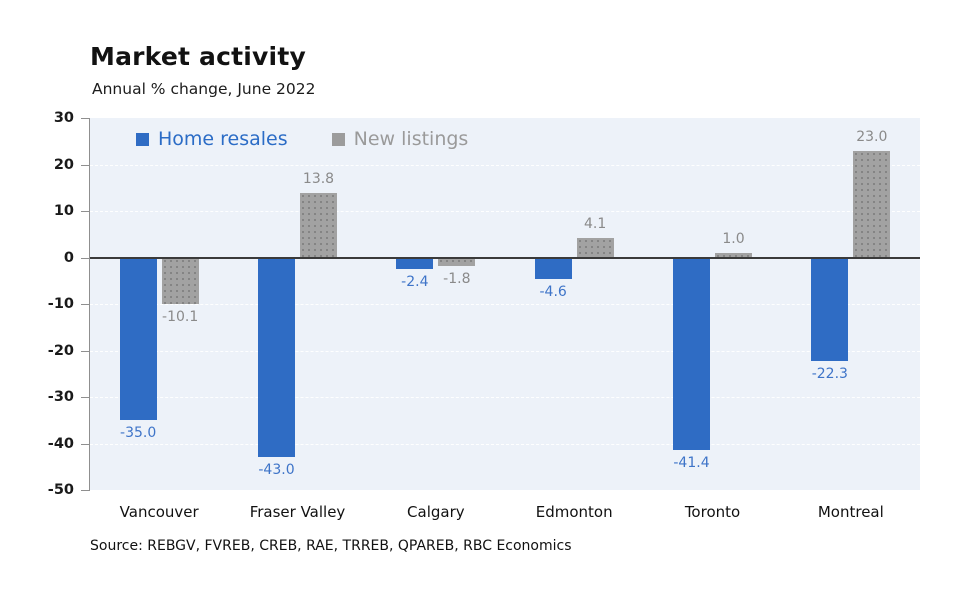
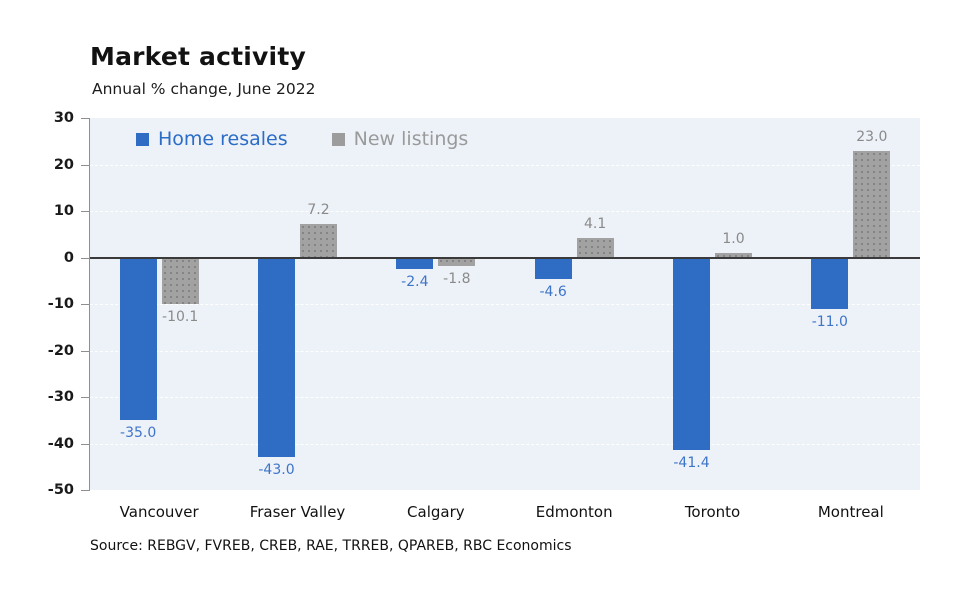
New listings/Fraser Valley: 13.8 -> 7.2
Home resales/Montreal: -22.3 -> -11.0
